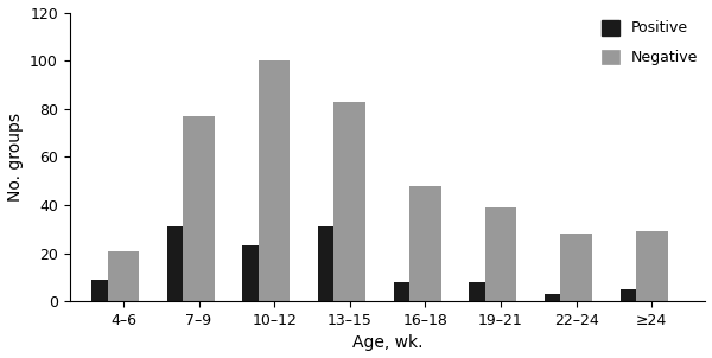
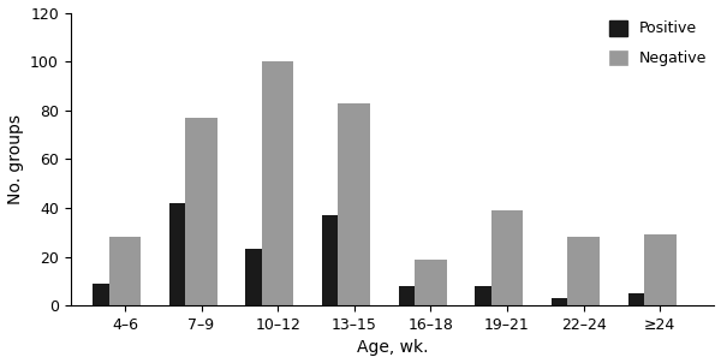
Negative/4–6: 21 -> 28
Positive/7–9: 31 -> 42
Positive/13–15: 31 -> 37
Negative/16–18: 48 -> 19
